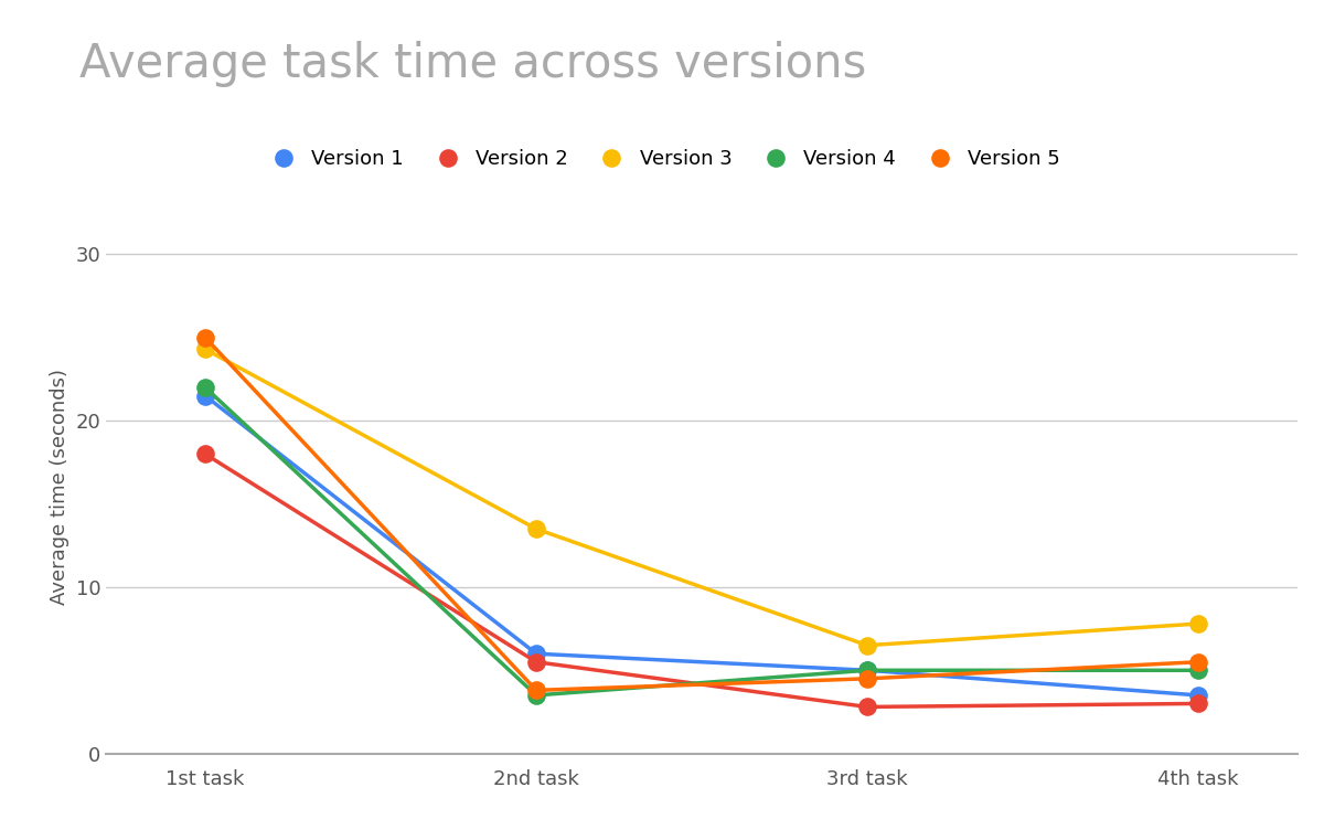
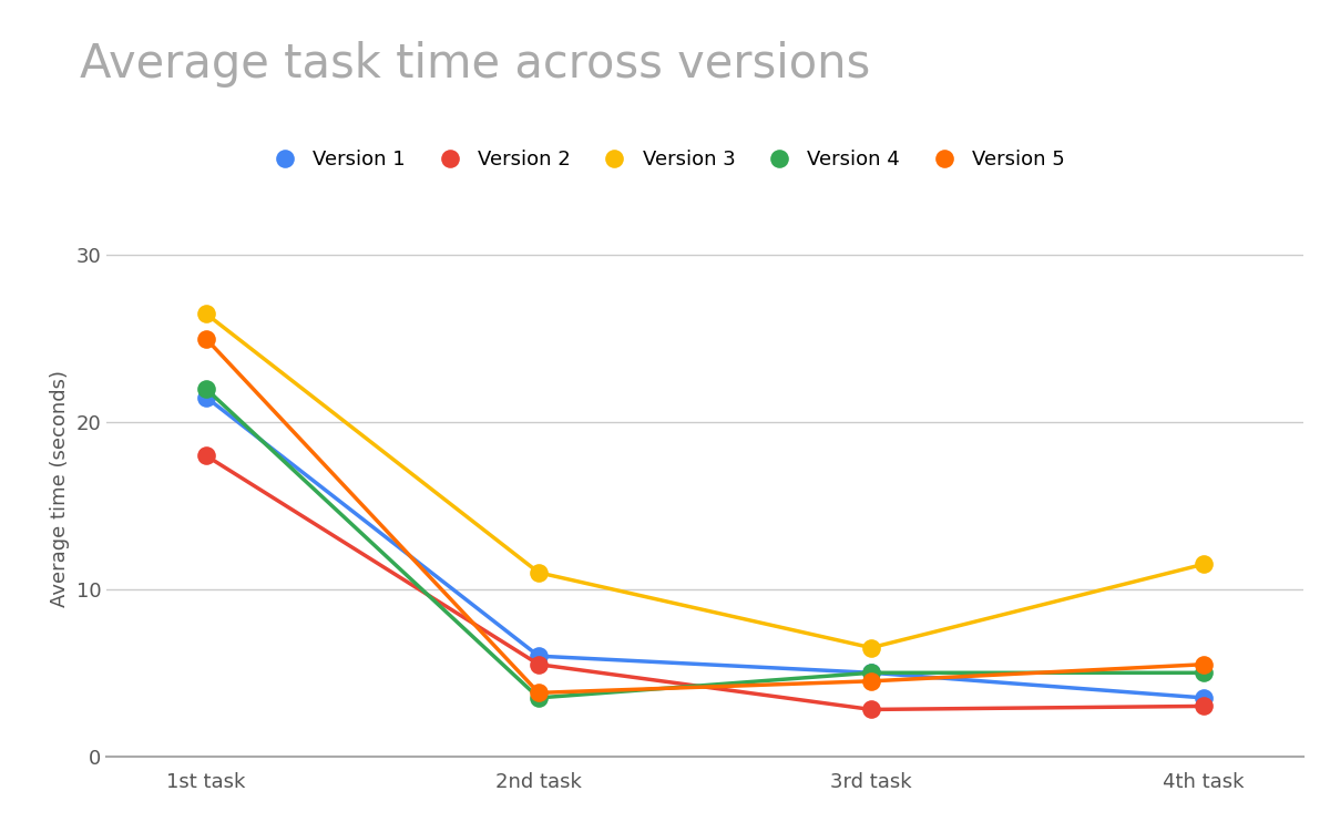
Version 3/1st task: 24.3 -> 26.5
Version 3/2nd task: 13.5 -> 11.0
Version 3/4th task: 7.8 -> 11.5
